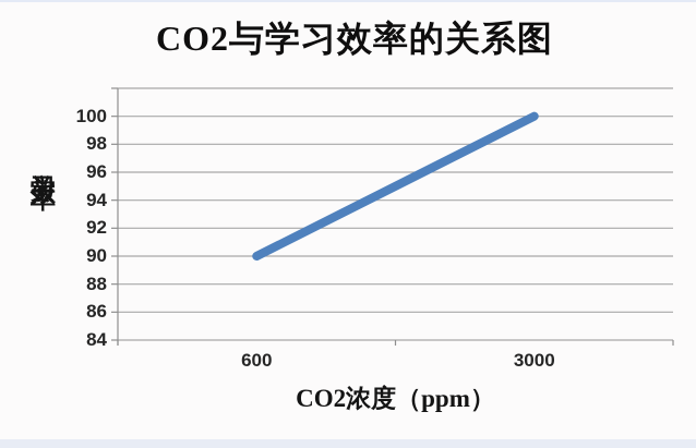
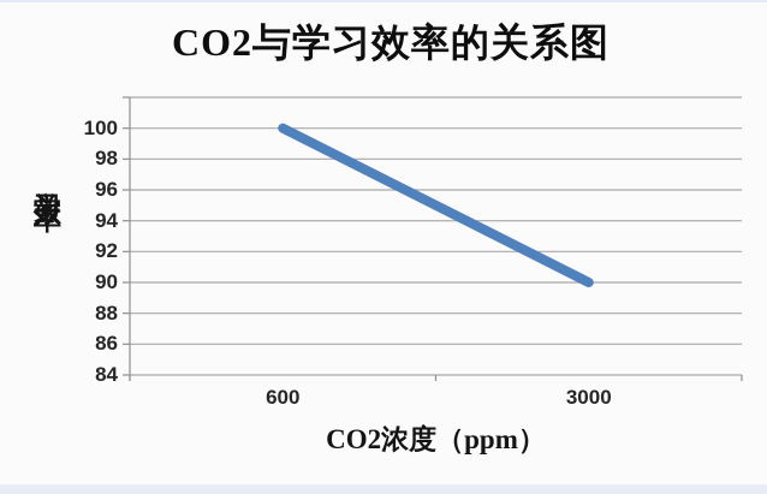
600: 90 -> 100
3000: 100 -> 90
